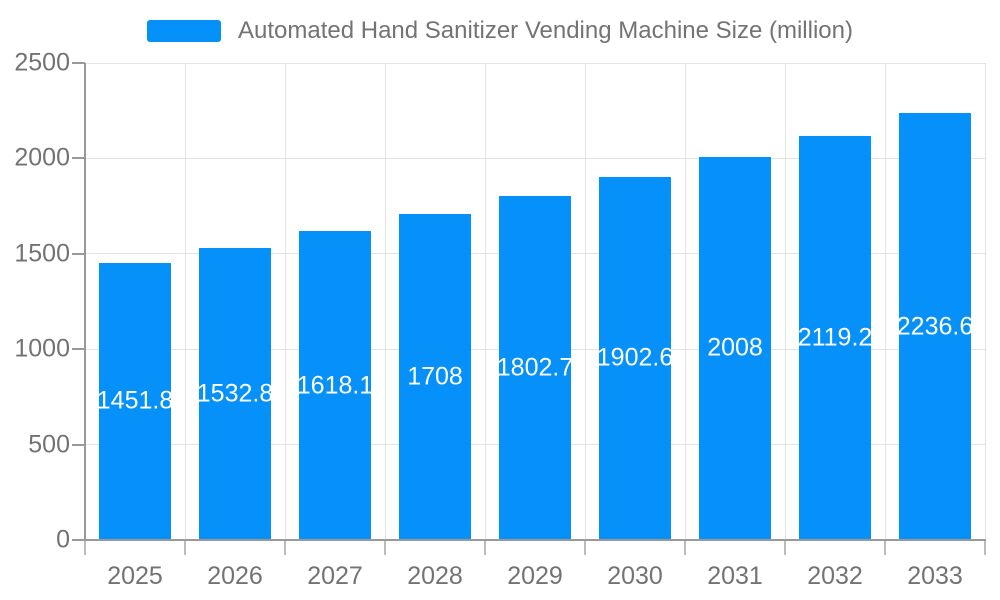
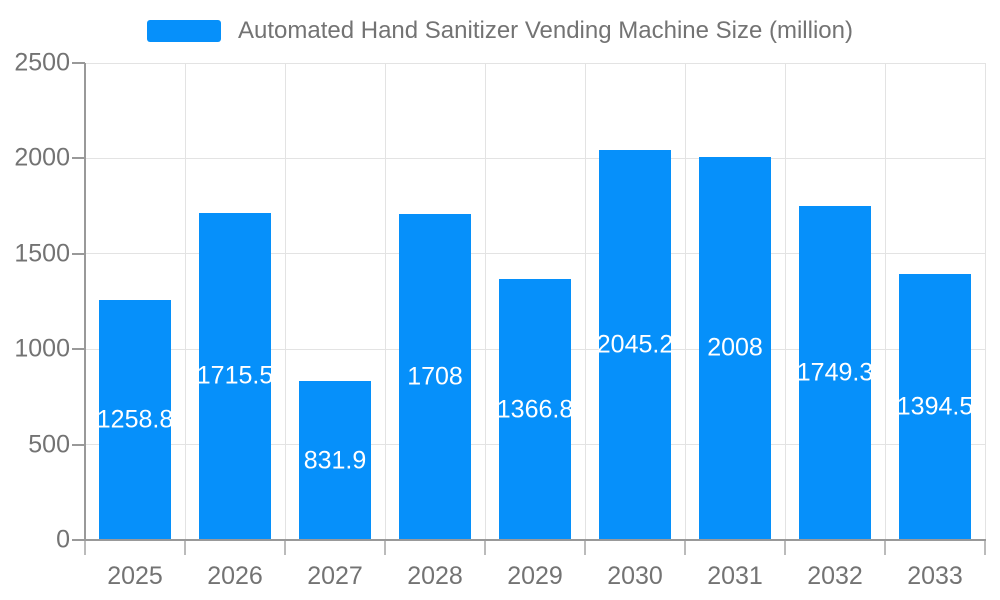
2025: 1451.8 -> 1258.8
2026: 1532.8 -> 1715.5
2027: 1618.1 -> 831.9
2029: 1802.7 -> 1366.8
2030: 1902.6 -> 2045.2
2032: 2119.2 -> 1749.3
2033: 2236.6 -> 1394.5
